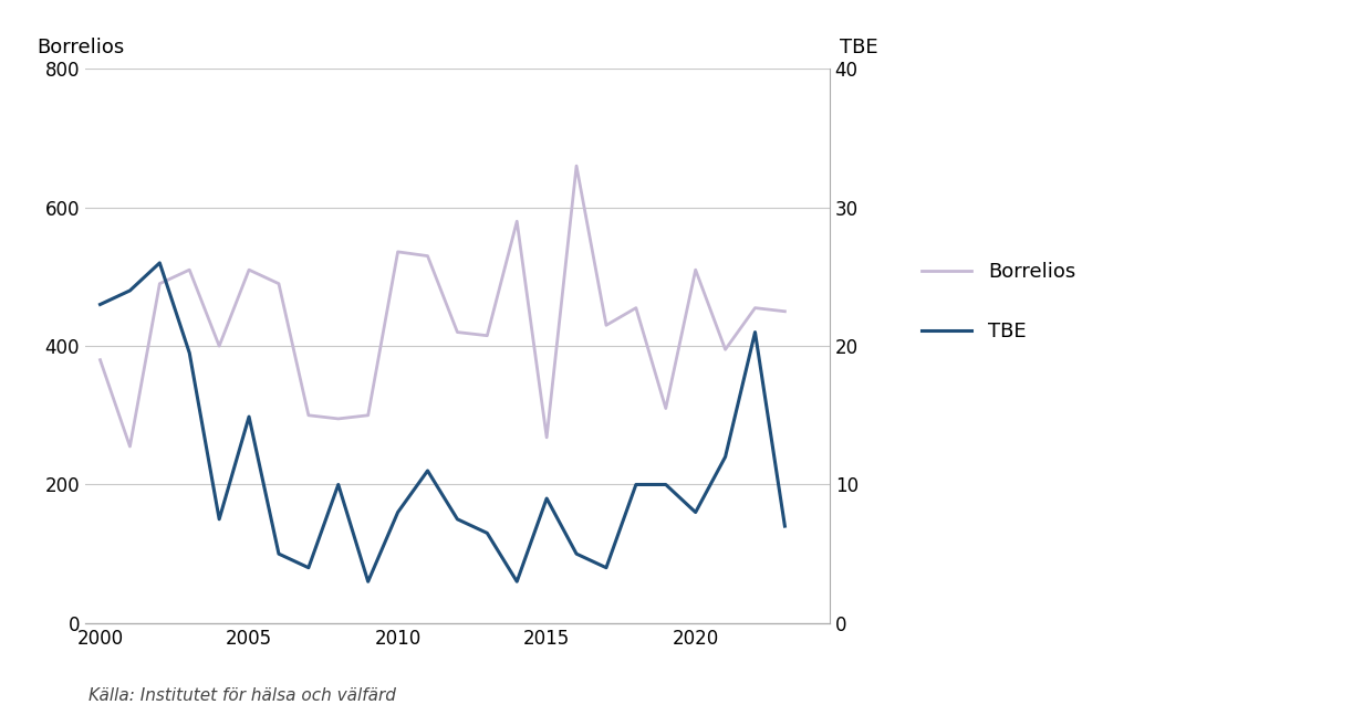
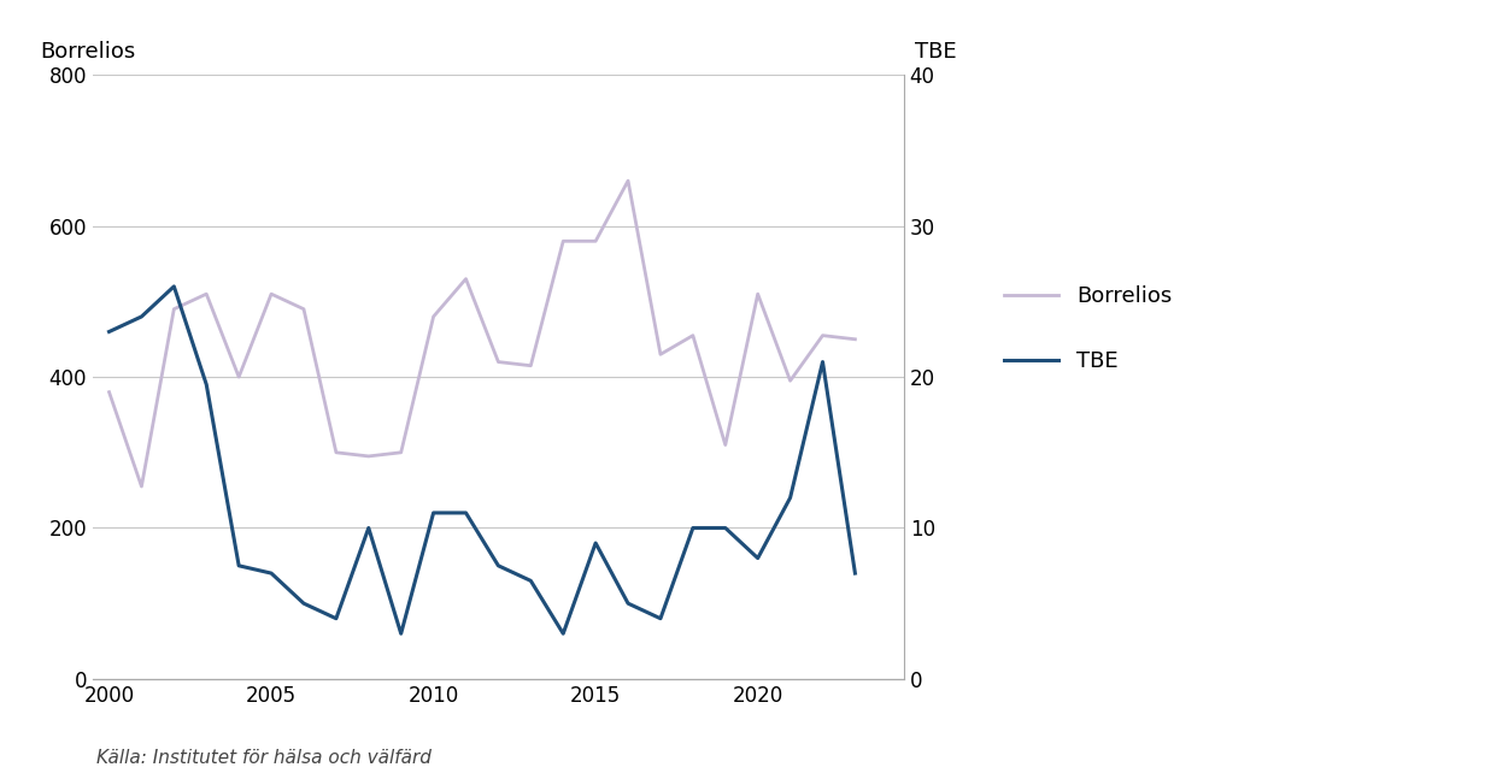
TBE/2005: 14.9 -> 7.0
Borrelios/2010: 536 -> 480
TBE/2010: 8.0 -> 11.0
Borrelios/2015: 268 -> 580
